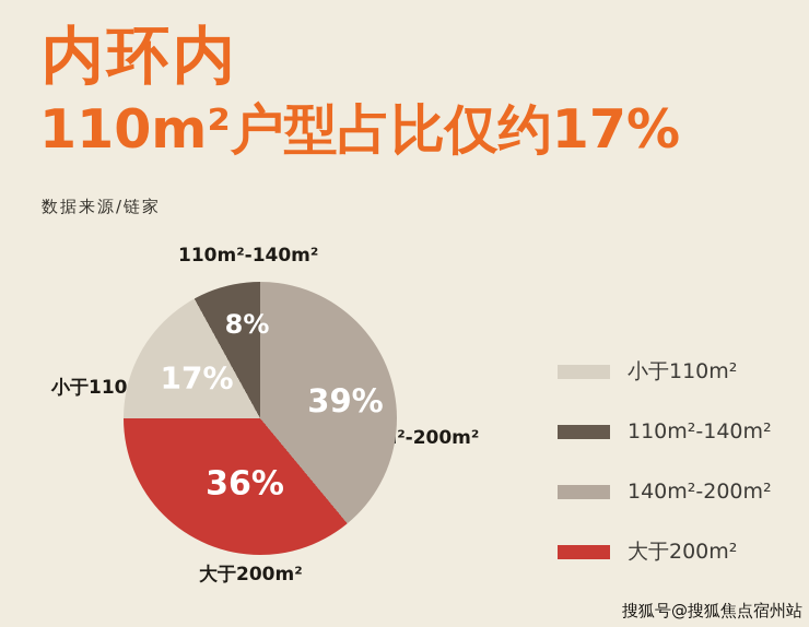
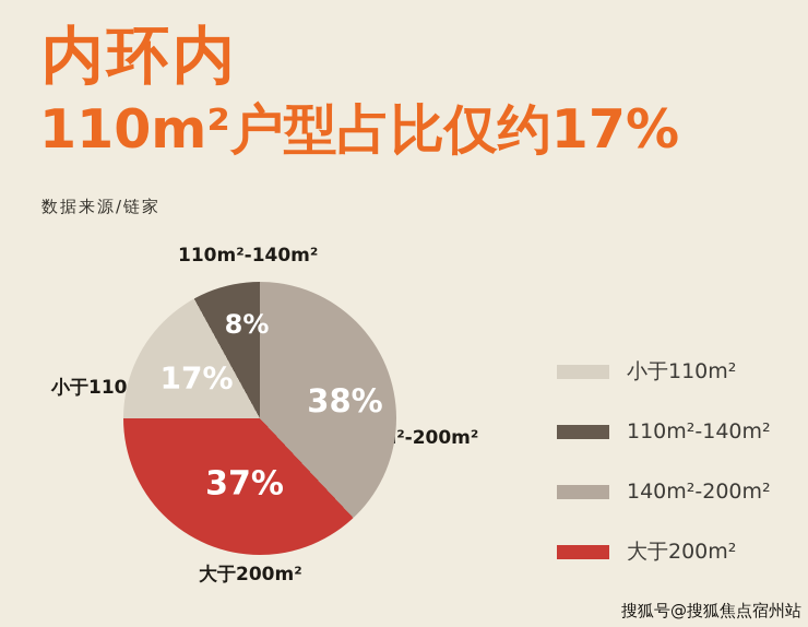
140m²-200m²: 39% -> 38%
大于200m²: 36% -> 37%
